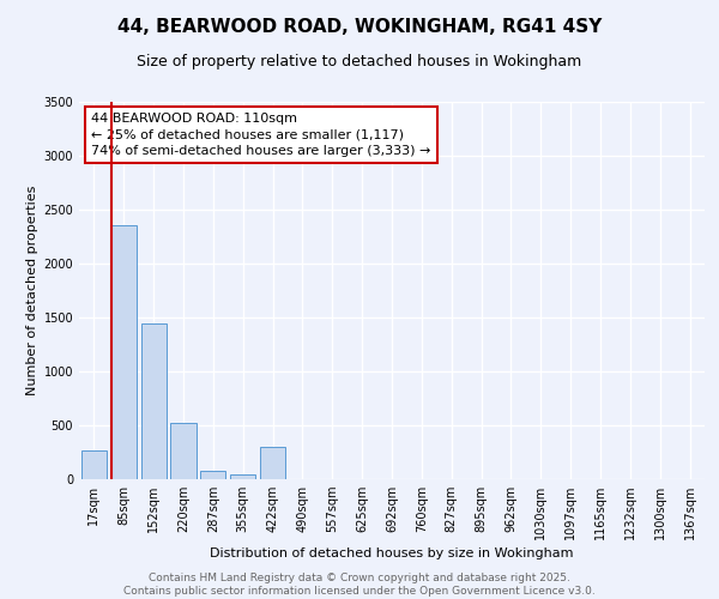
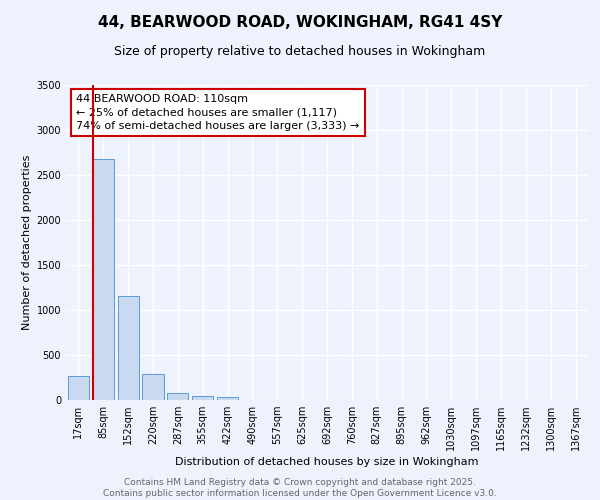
85sqm: 2360 -> 2680
152sqm: 1440 -> 1160
220sqm: 520 -> 280
422sqm: 300 -> 30
